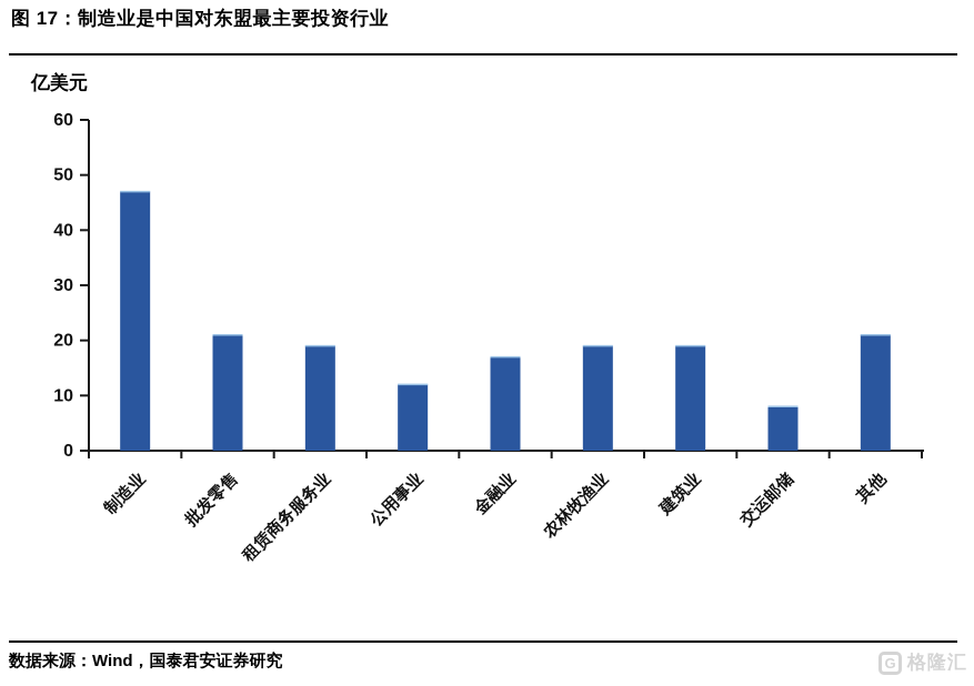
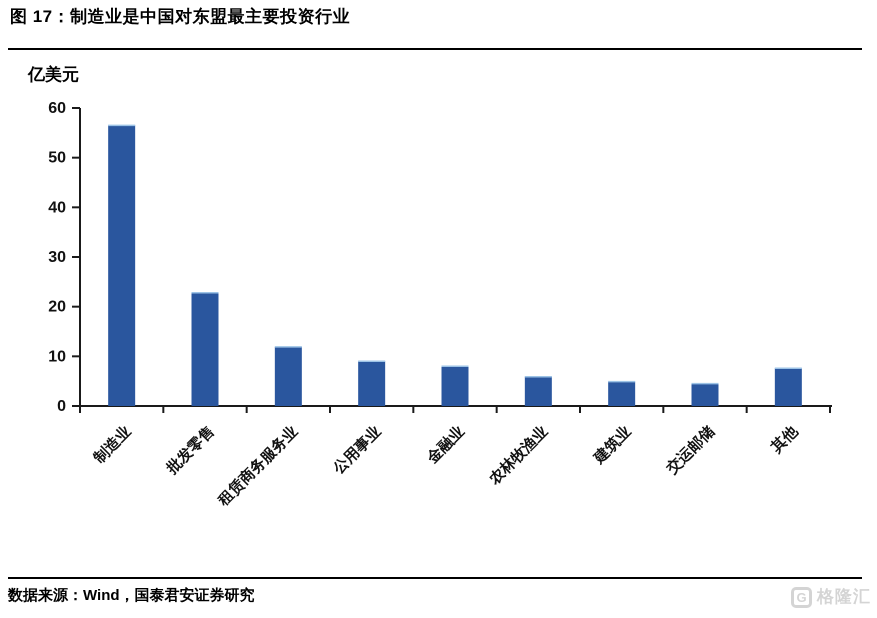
制造业: 47 -> 56
批发零售: 21 -> 23
租赁商务服务业: 19 -> 12
公用事业: 12 -> 9
金融业: 17 -> 8
农林牧渔业: 19 -> 6
建筑业: 19 -> 5
交运邮储: 8 -> 4
其他: 21 -> 8
